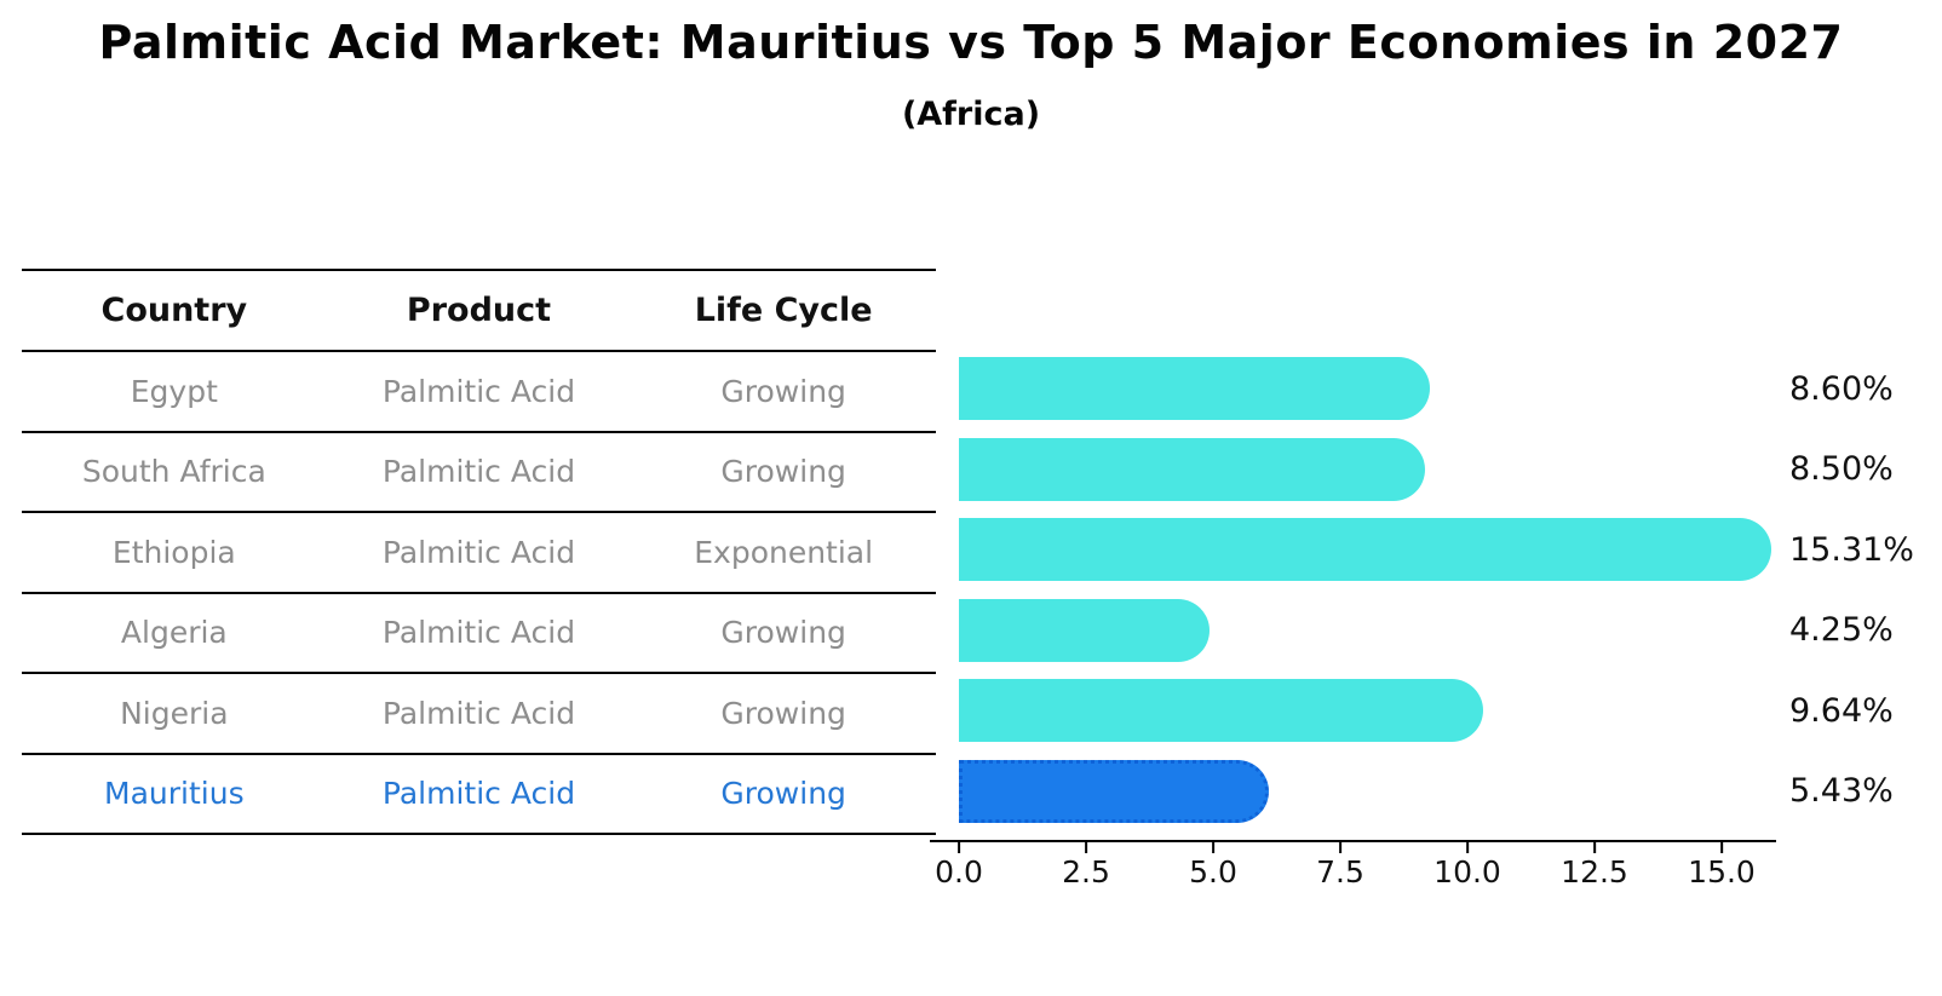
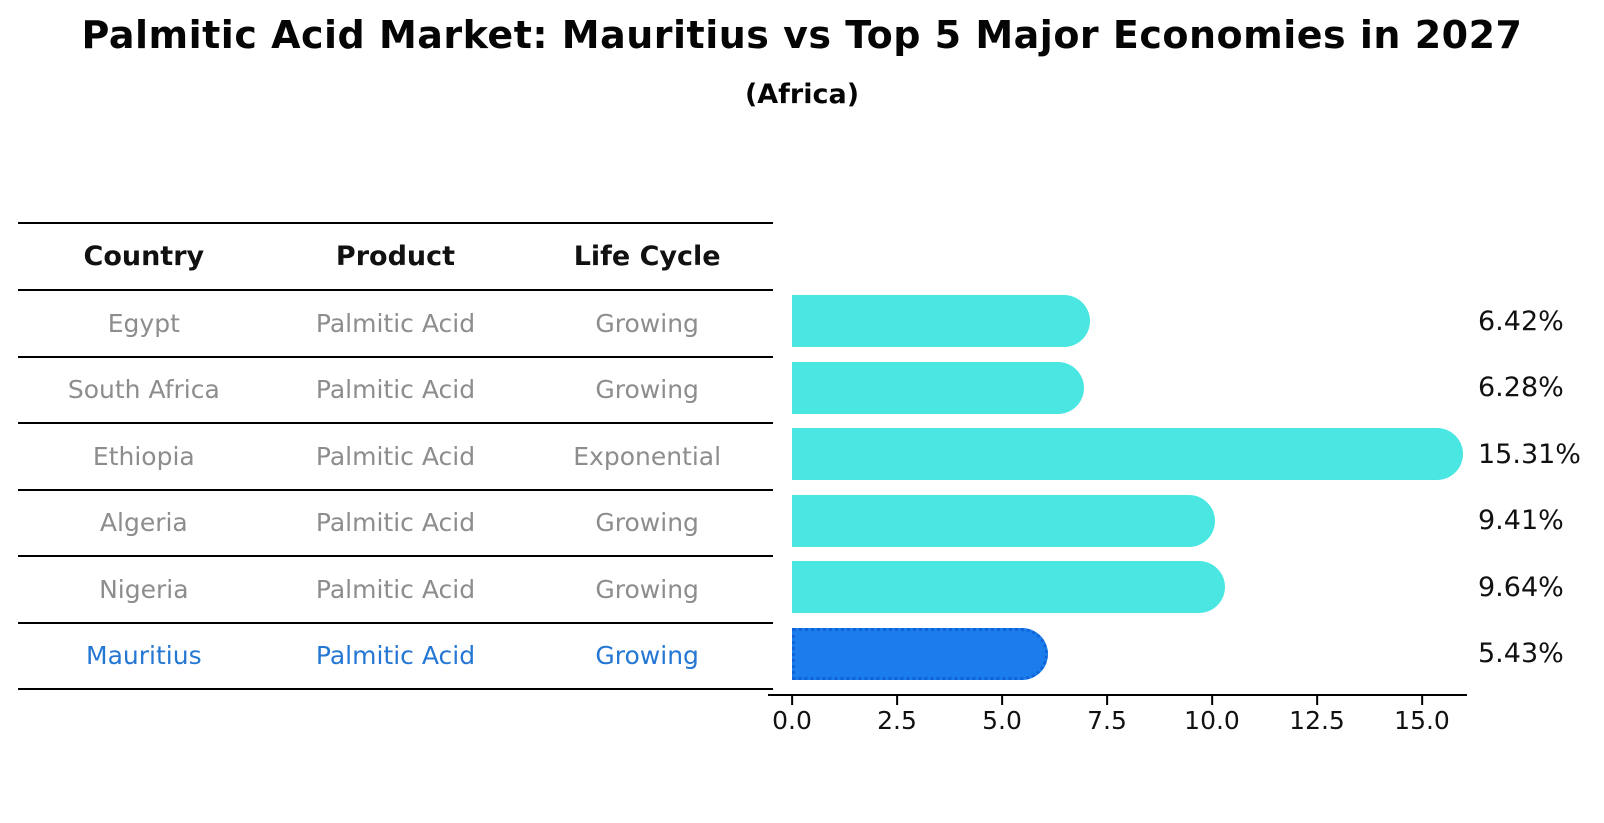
Egypt: 8.60% -> 6.42%
South Africa: 8.50% -> 6.28%
Algeria: 4.25% -> 9.41%
